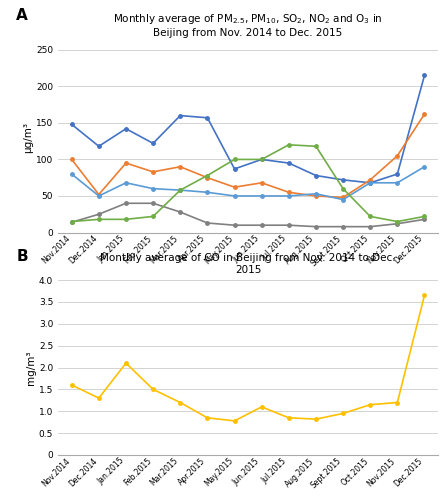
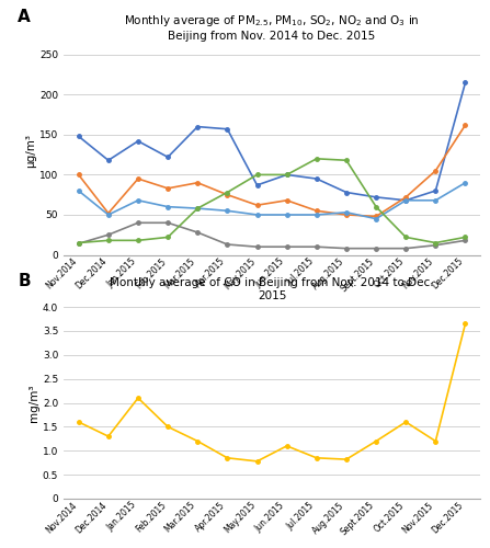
Monthly average of CO in Beijing from Nov. 2014 to Dec. 2015/Sept.2015: 0.95 -> 1.20
Monthly average of CO in Beijing from Nov. 2014 to Dec. 2015/Oct.2015: 1.15 -> 1.60
